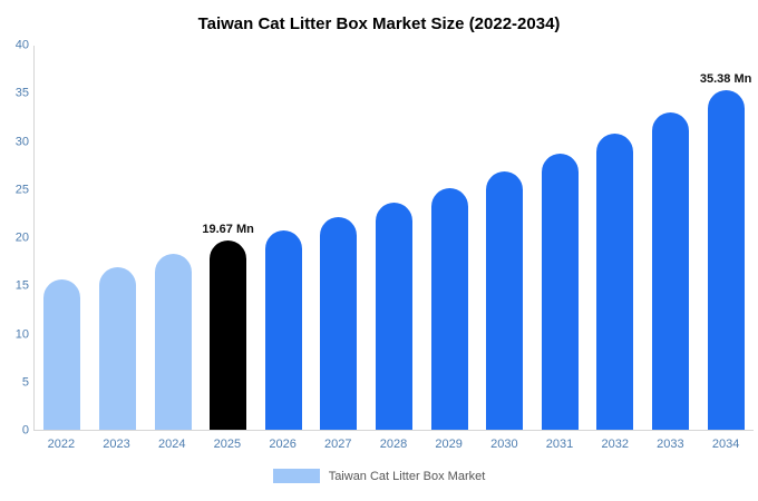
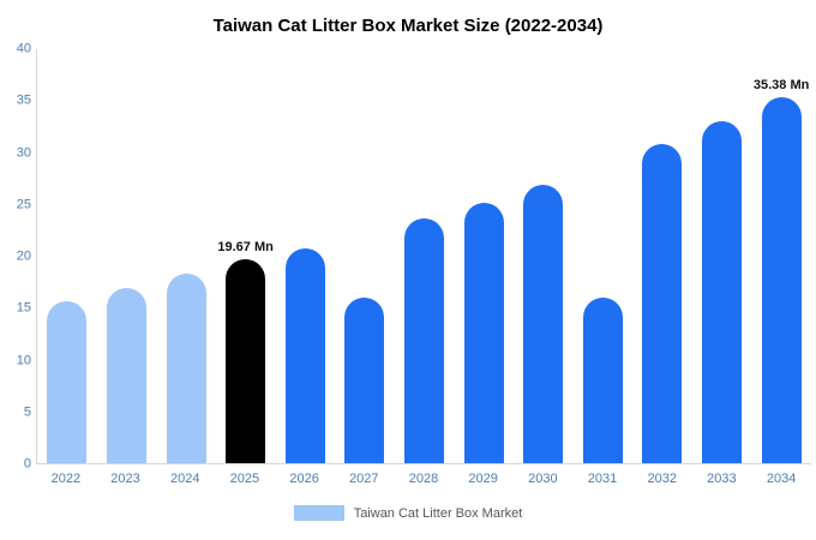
2027: 22 -> 16
2031: 29 -> 16
